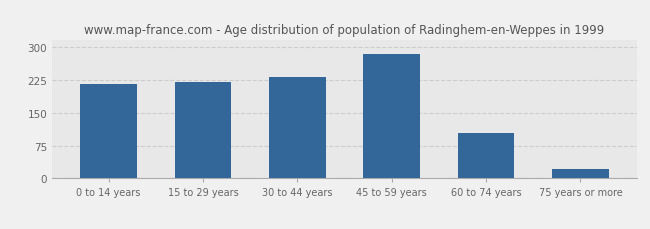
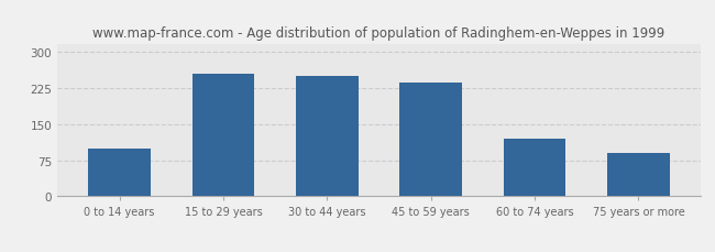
0 to 14 years: 215 -> 100
15 to 29 years: 220 -> 255
30 to 44 years: 232 -> 250
45 to 59 years: 283 -> 235
60 to 74 years: 103 -> 120
75 years or more: 22 -> 90
